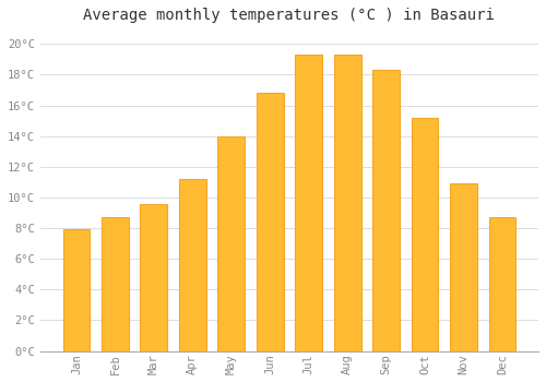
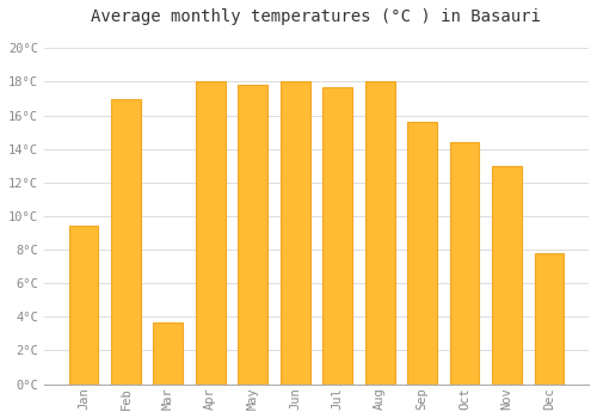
Jan: 7.9°C -> 9.4°C
Feb: 8.7°C -> 17.0°C
Mar: 9.6°C -> 3.7°C
Apr: 11.2°C -> 18.0°C
May: 14.0°C -> 17.8°C
Jun: 16.8°C -> 18.0°C
Jul: 19.3°C -> 17.7°C
Aug: 19.3°C -> 18.0°C
Sep: 18.3°C -> 15.6°C
Oct: 15.2°C -> 14.4°C
Nov: 10.9°C -> 13.0°C
Dec: 8.7°C -> 7.8°C
